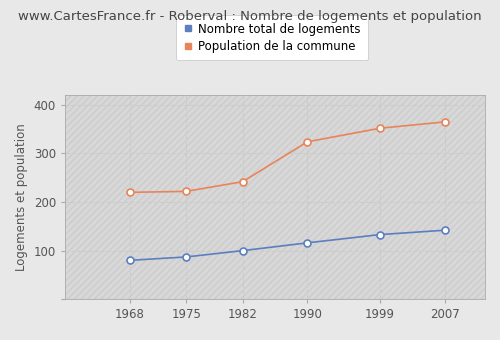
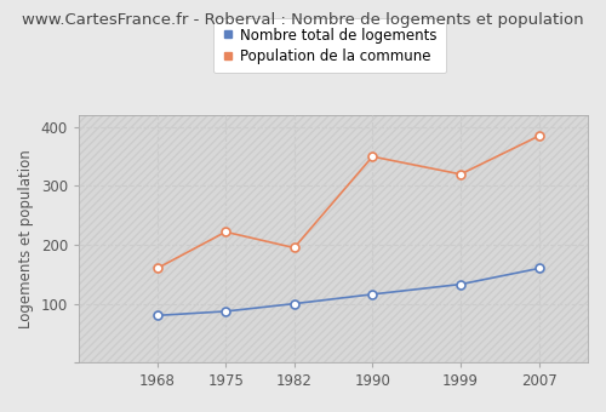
Population de la commune/1968: 220 -> 160
Population de la commune/1982: 242 -> 195
Population de la commune/1990: 324 -> 350
Population de la commune/1999: 352 -> 320
Nombre total de logements/2007: 142 -> 160
Population de la commune/2007: 365 -> 385
